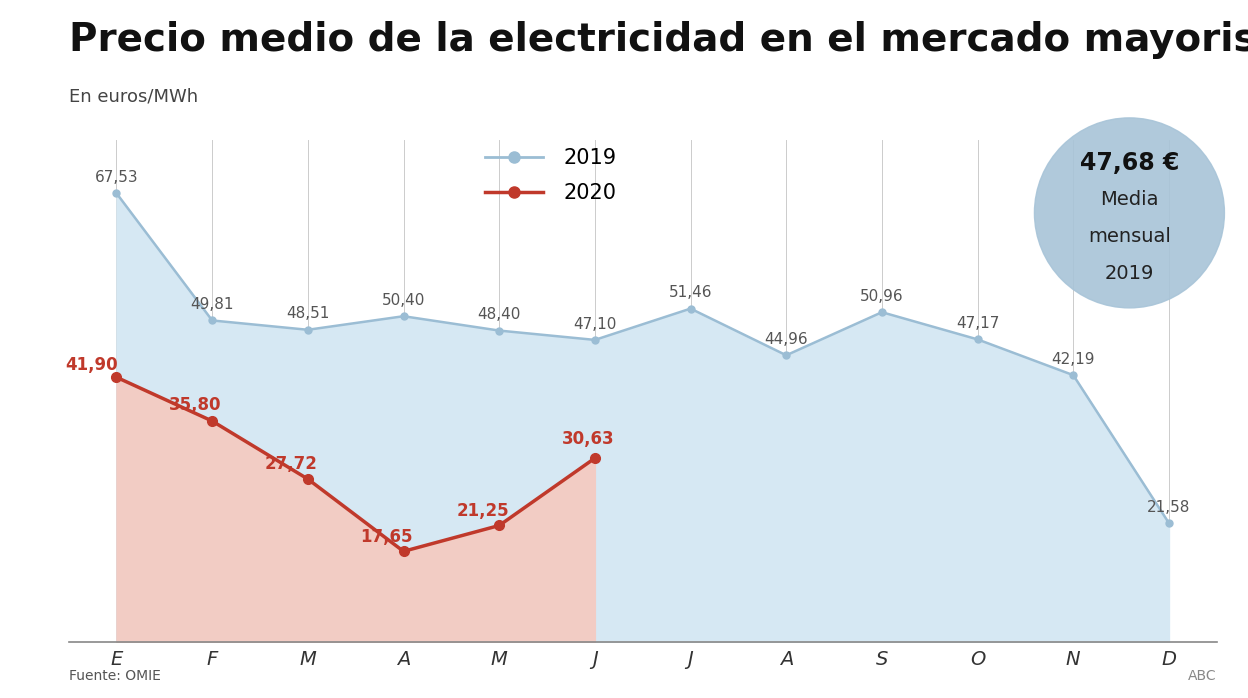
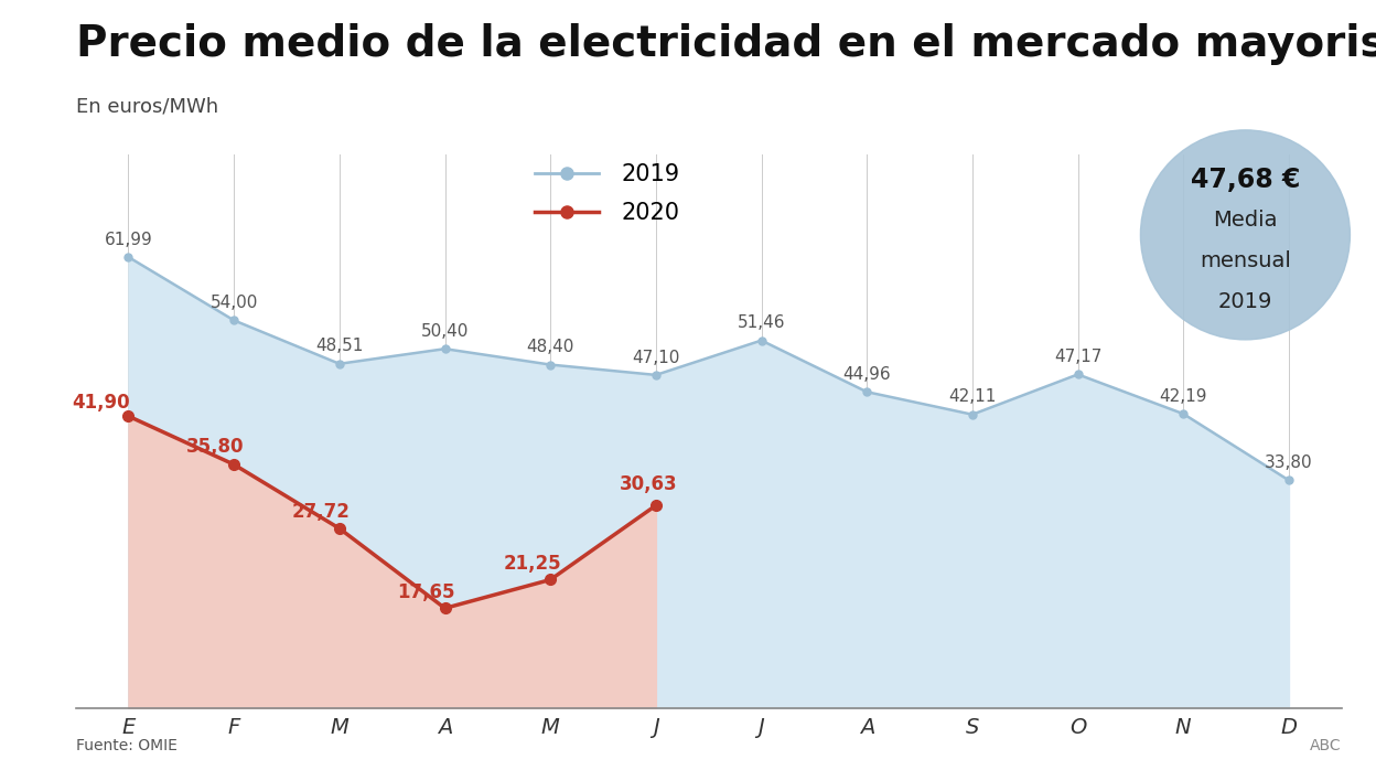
2019/E: 67,53 -> 61,99
2019/F: 49,81 -> 54,00
2019/S: 50,96 -> 42,11
2019/D: 21,58 -> 33,80
